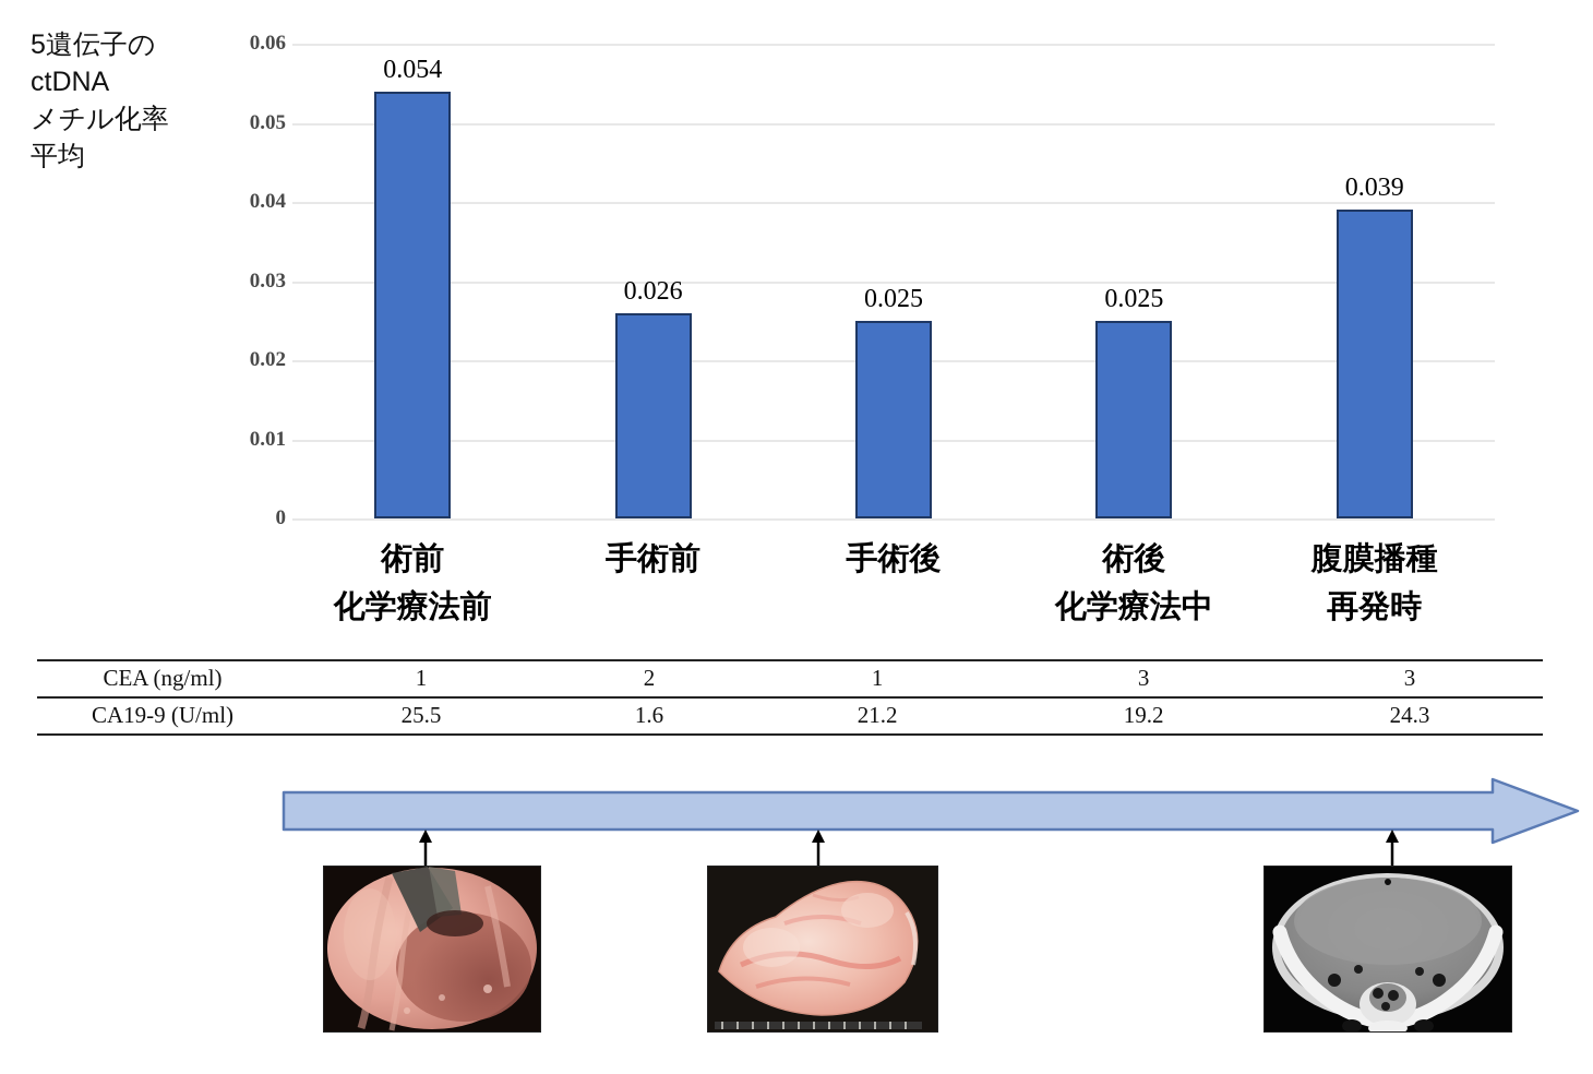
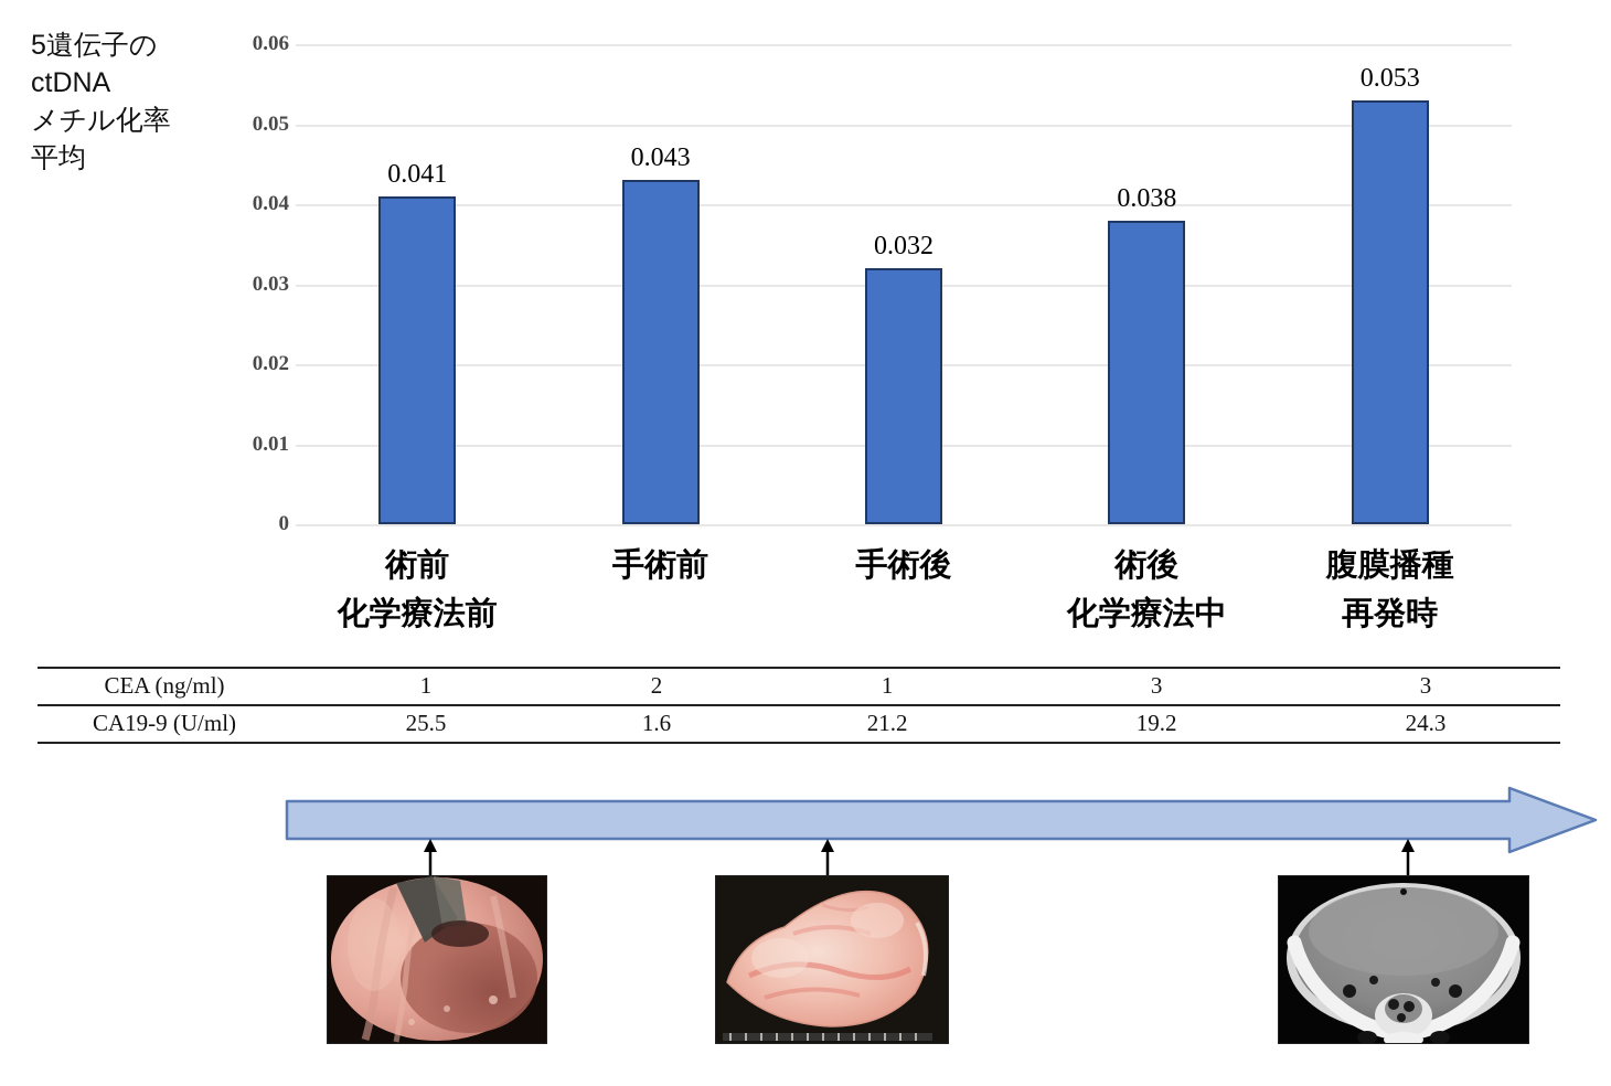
術前 化学療法前: 0.054 -> 0.041
手術前: 0.026 -> 0.043
手術後: 0.025 -> 0.032
術後 化学療法中: 0.025 -> 0.038
腹膜播種 再発時: 0.039 -> 0.053
